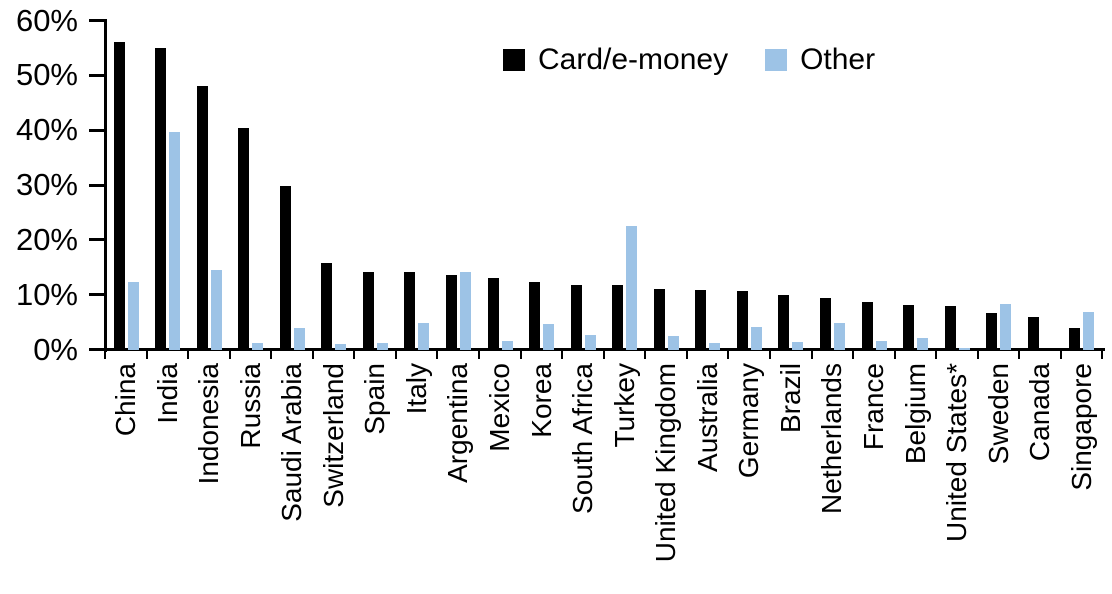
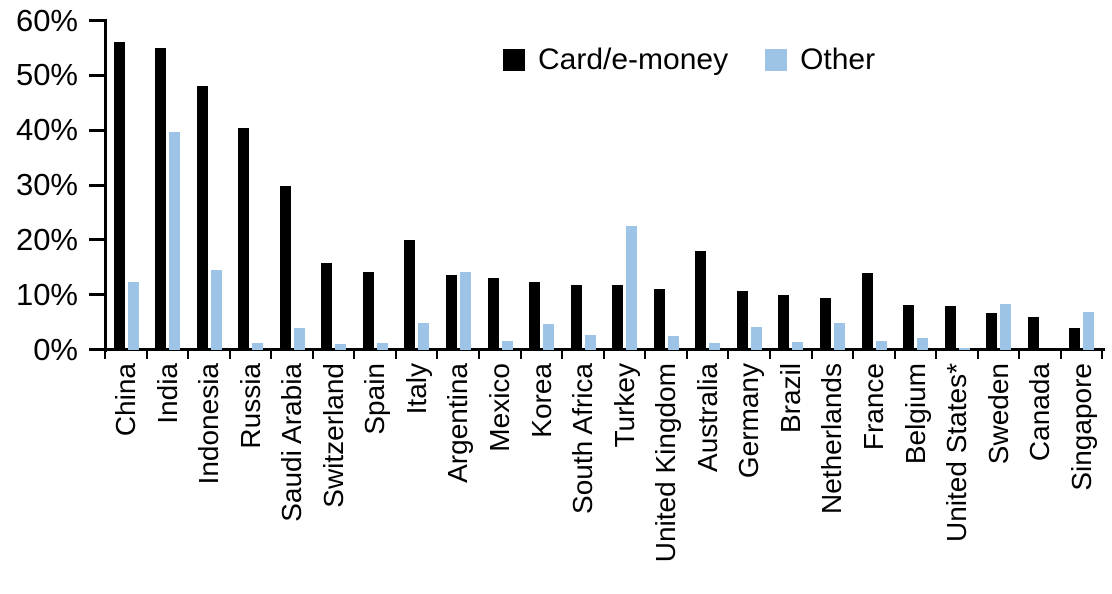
Card/e-money/Italy: 14% -> 20%
Card/e-money/Australia: 11% -> 18%
Card/e-money/France: 9% -> 14%
